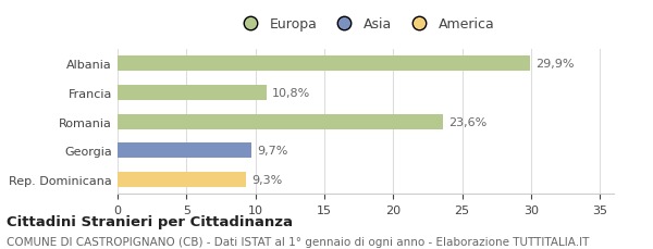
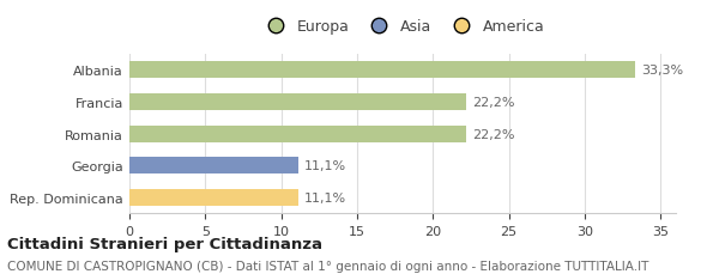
Albania: 29,9% -> 33,3%
Francia: 10,8% -> 22,2%
Romania: 23,6% -> 22,2%
Georgia: 9,7% -> 11,1%
Rep. Dominicana: 9,3% -> 11,1%
